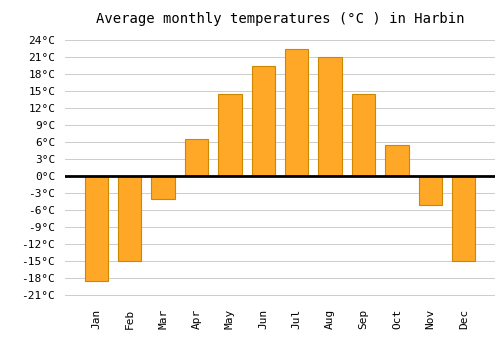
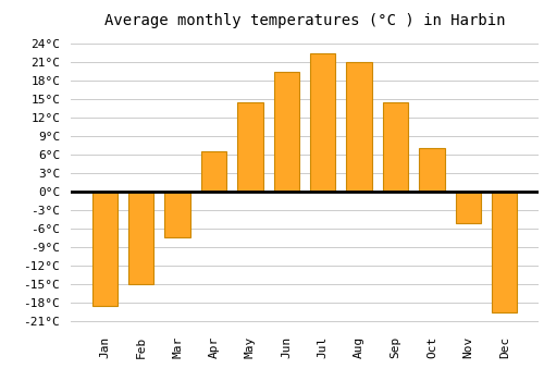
Mar: -4.0°C -> -7.4°C
Oct: 5.5°C -> 7.0°C
Dec: -15.0°C -> -19.6°C
